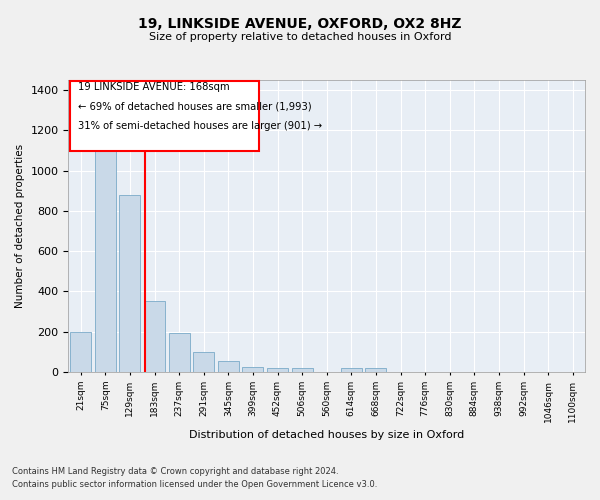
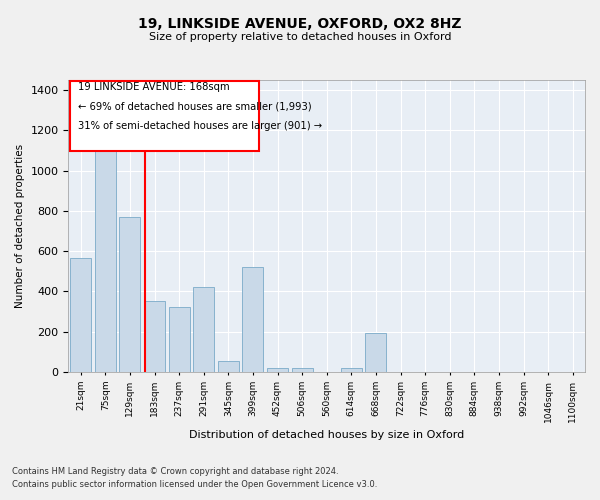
21sqm: 197 -> 565
129sqm: 880 -> 770
237sqm: 193 -> 320
291sqm: 97 -> 420
399sqm: 23 -> 520
668sqm: 17 -> 195
